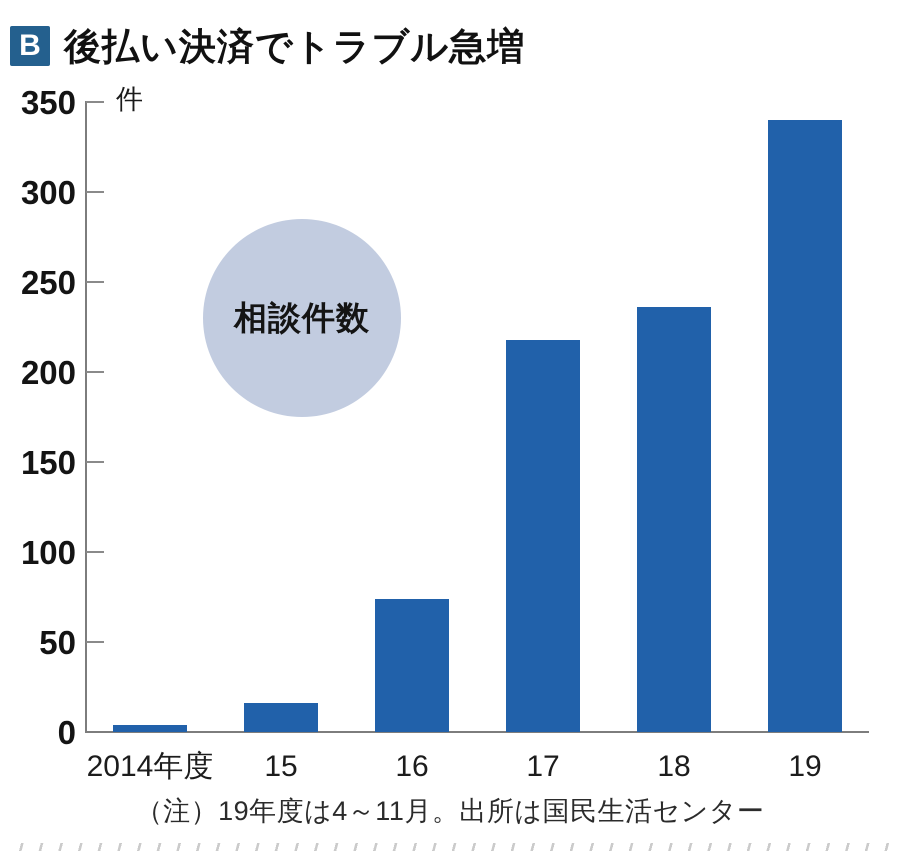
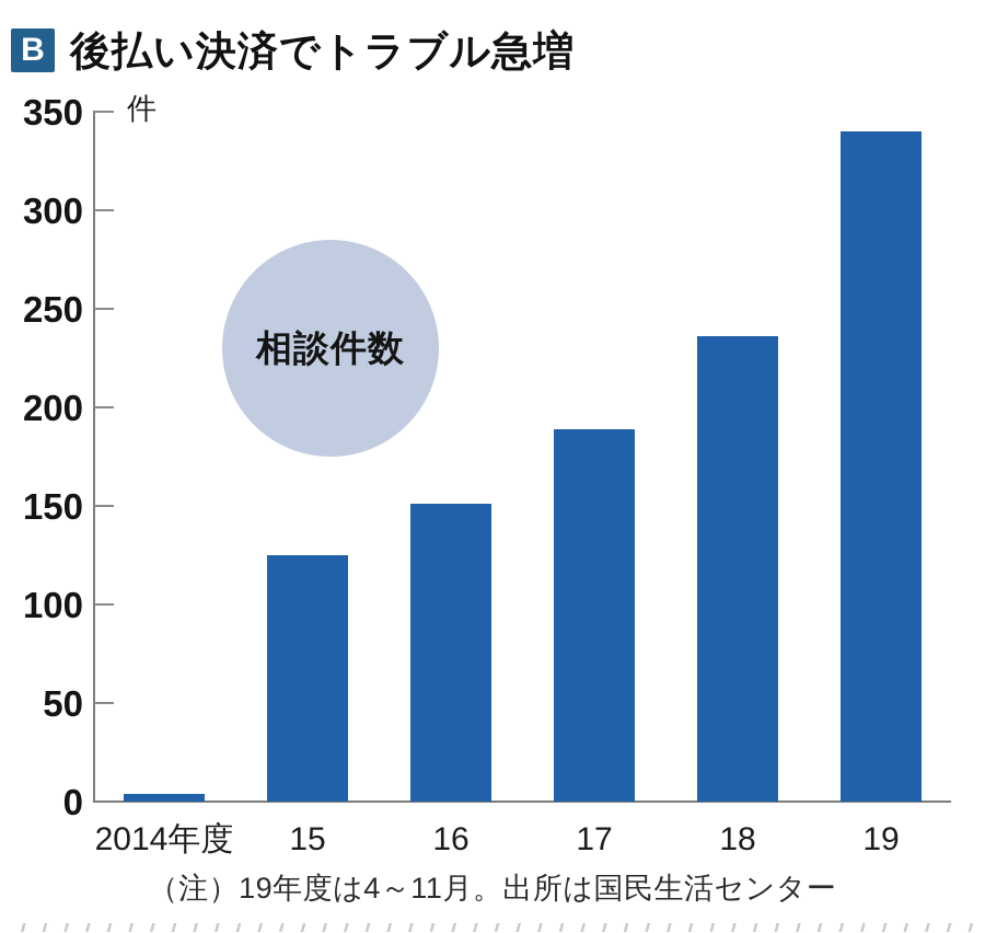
15: 16 -> 125
16: 74 -> 151
17: 218 -> 189
